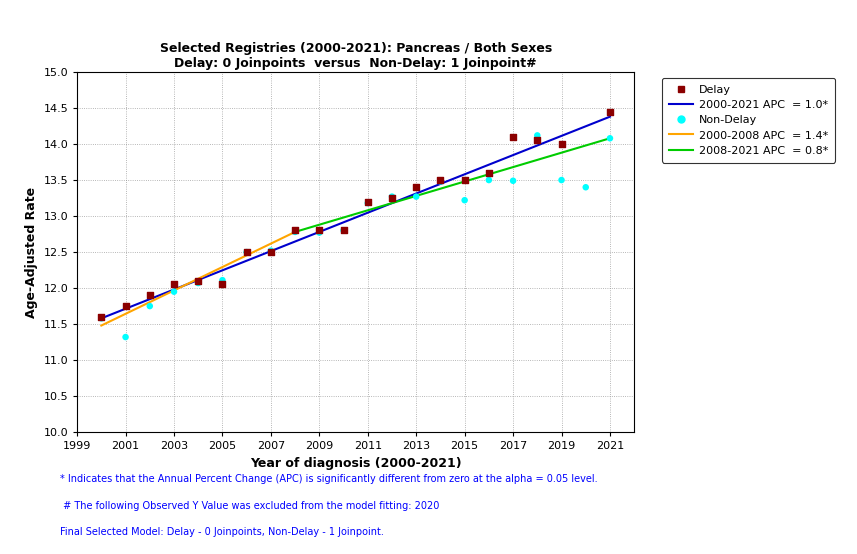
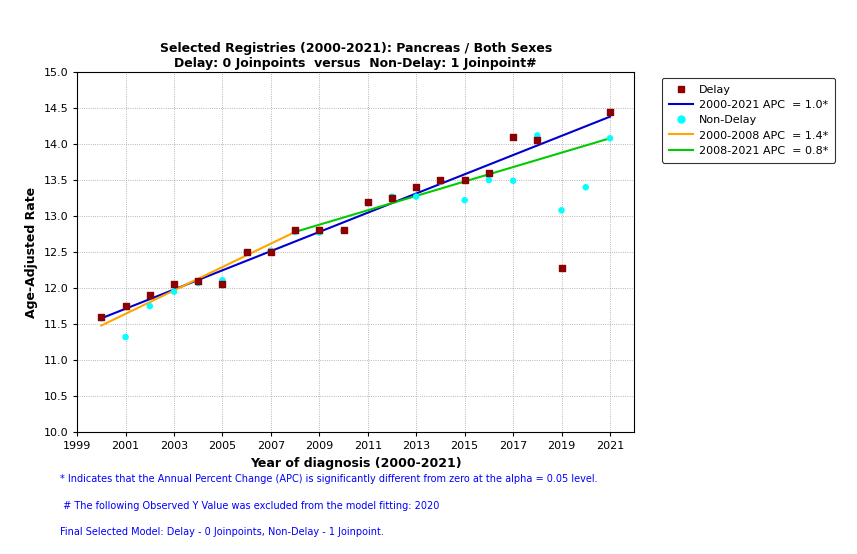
Delay/2019: 14.00 -> 12.28
Non-Delay/2019: 13.50 -> 13.08
